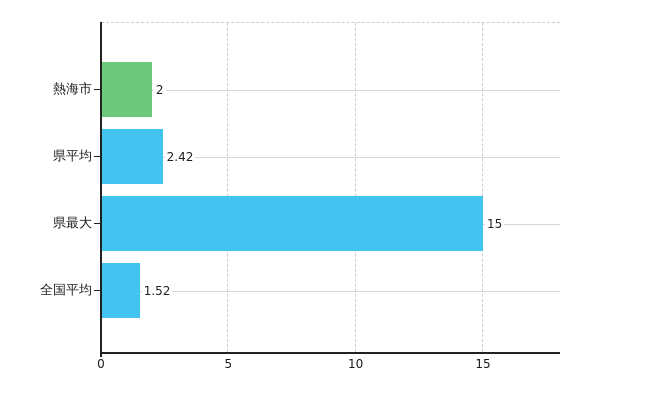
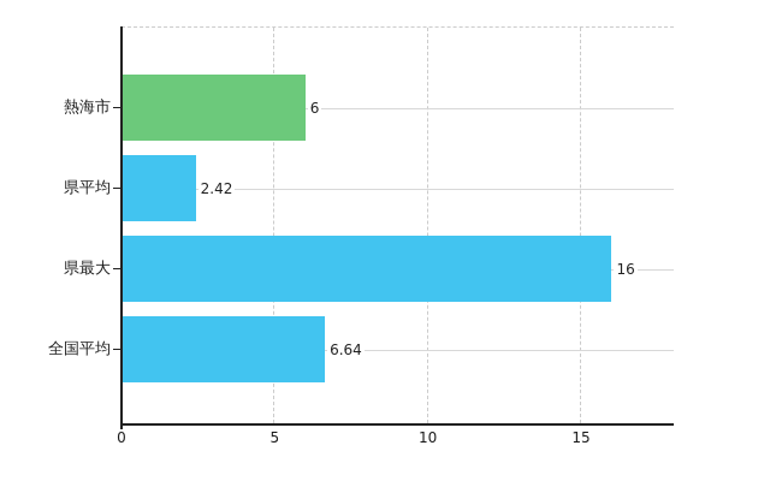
熱海市: 2 -> 6
県最大: 15 -> 16
全国平均: 1.52 -> 6.64
